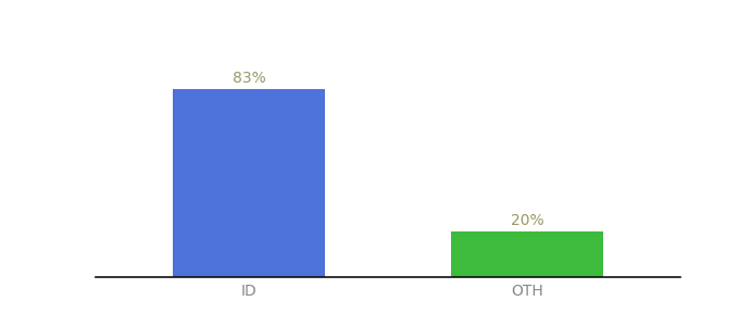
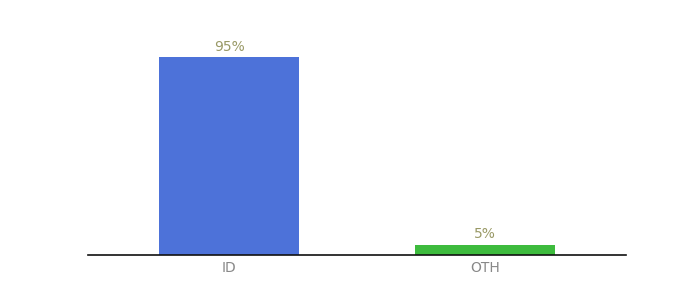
ID: 83% -> 95%
OTH: 20% -> 5%
